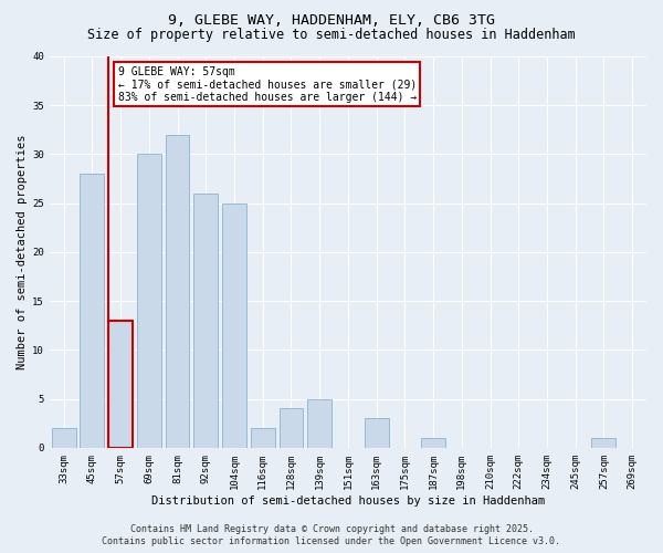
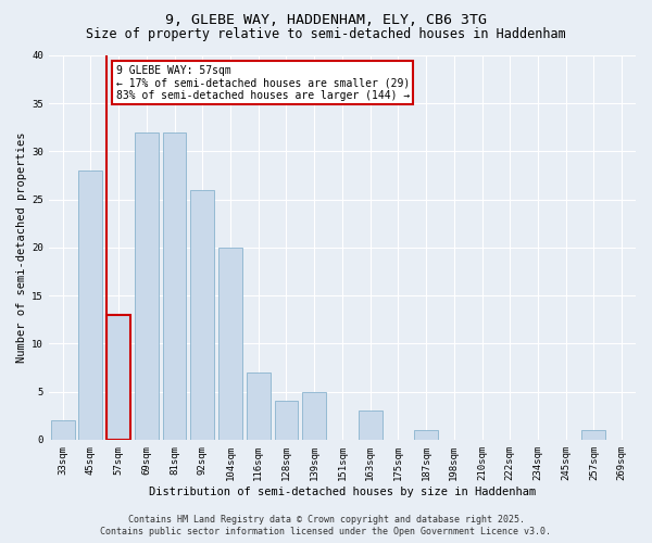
69sqm: 30 -> 32
104sqm: 25 -> 20
116sqm: 2 -> 7
